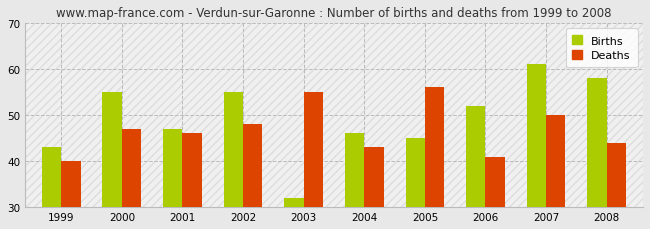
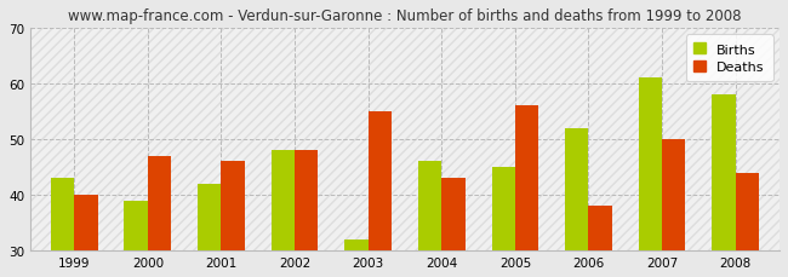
Births/2000: 55 -> 39
Births/2001: 47 -> 42
Births/2002: 55 -> 48
Deaths/2006: 41 -> 38
